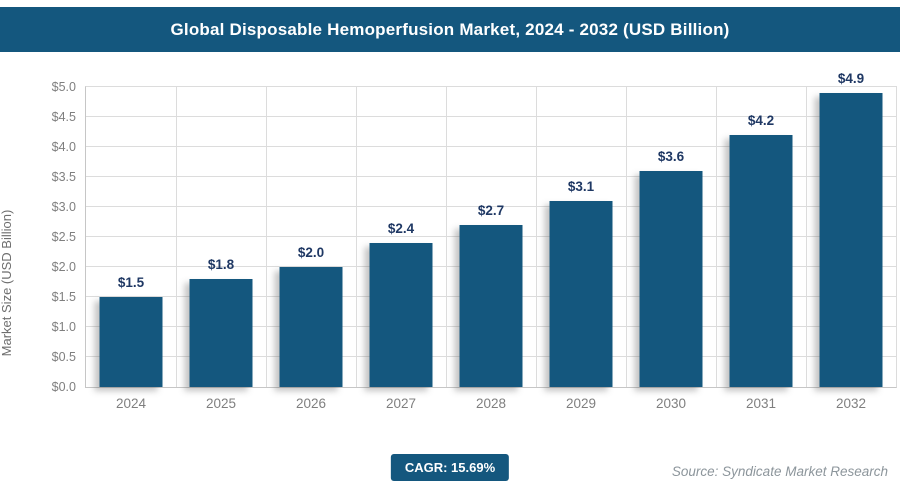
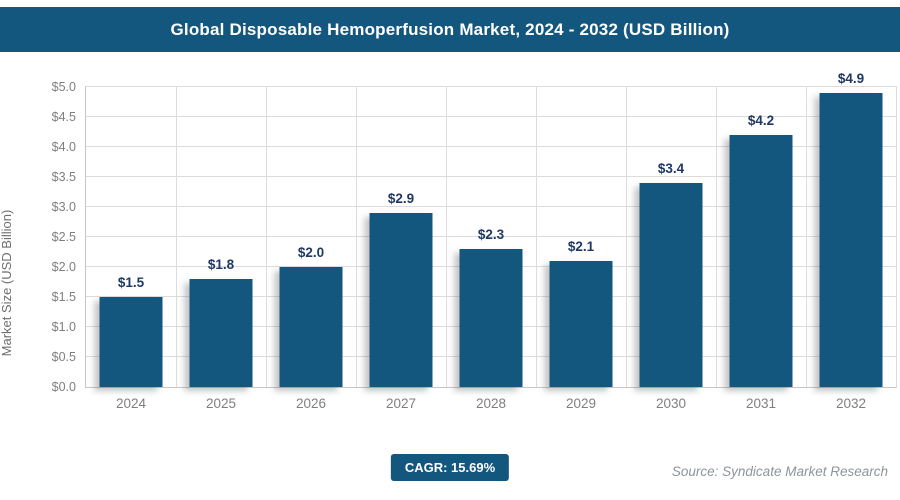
2027: $2.4 -> $2.9
2028: $2.7 -> $2.3
2029: $3.1 -> $2.1
2030: $3.6 -> $3.4
